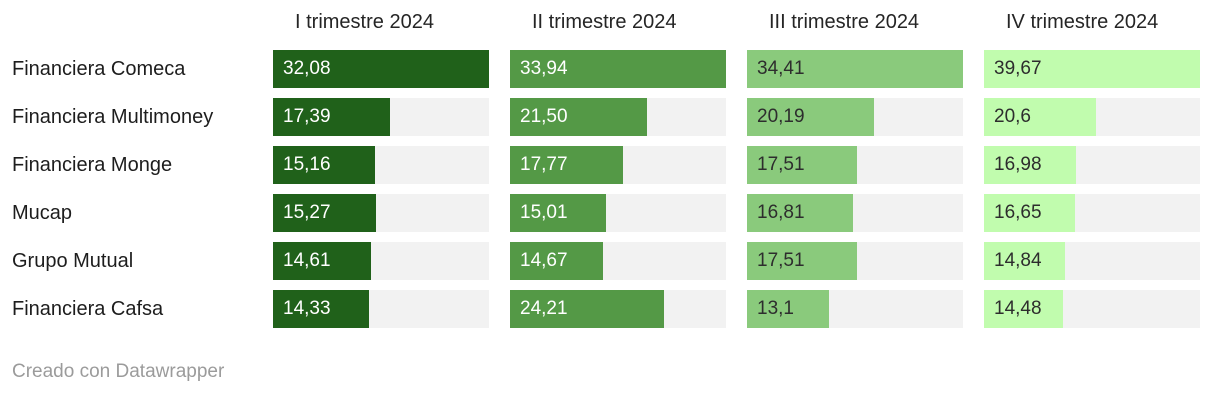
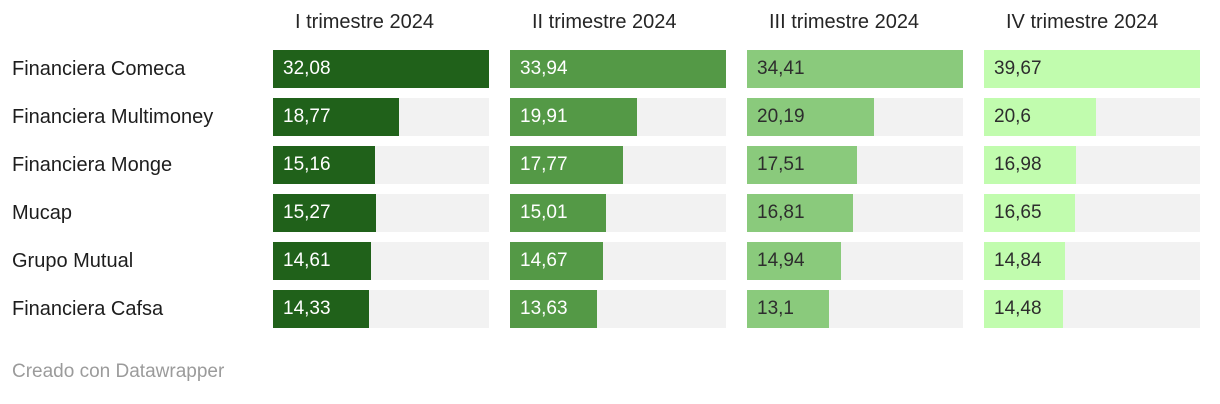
I trimestre 2024/Financiera Multimoney: 17,39 -> 18,77
II trimestre 2024/Financiera Multimoney: 21,50 -> 19,91
III trimestre 2024/Grupo Mutual: 17,51 -> 14,94
II trimestre 2024/Financiera Cafsa: 24,21 -> 13,63
